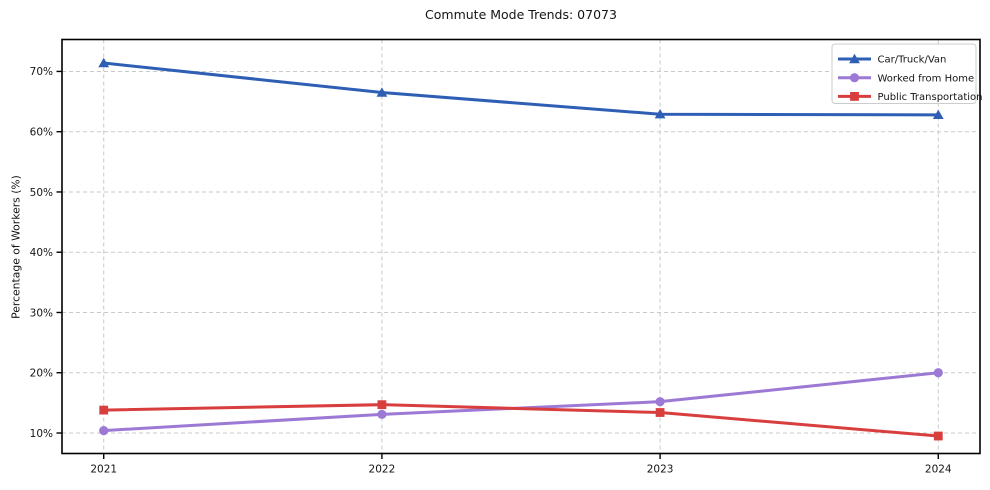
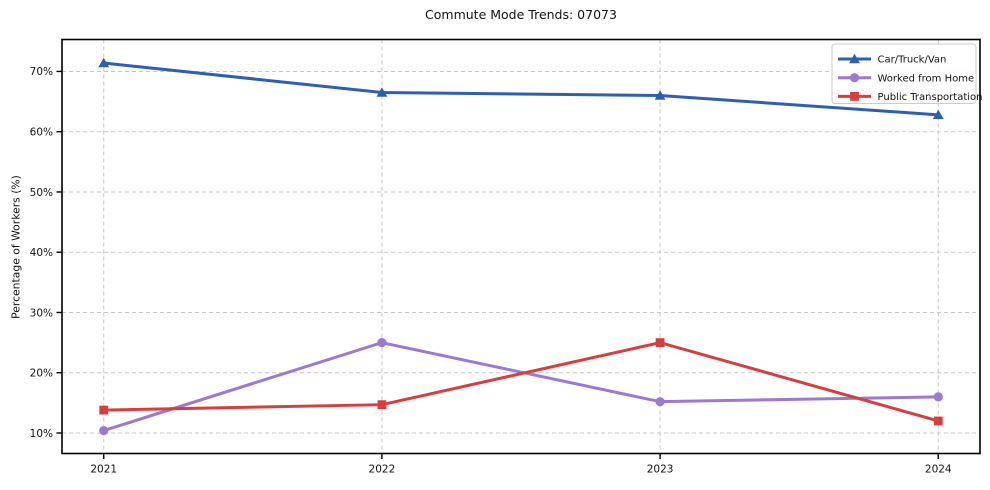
Worked from Home/2022: 13% -> 25%
Car/Truck/Van/2023: 63% -> 66%
Public Transportation/2023: 13% -> 25%
Worked from Home/2024: 20% -> 16%
Public Transportation/2024: 10% -> 12%
